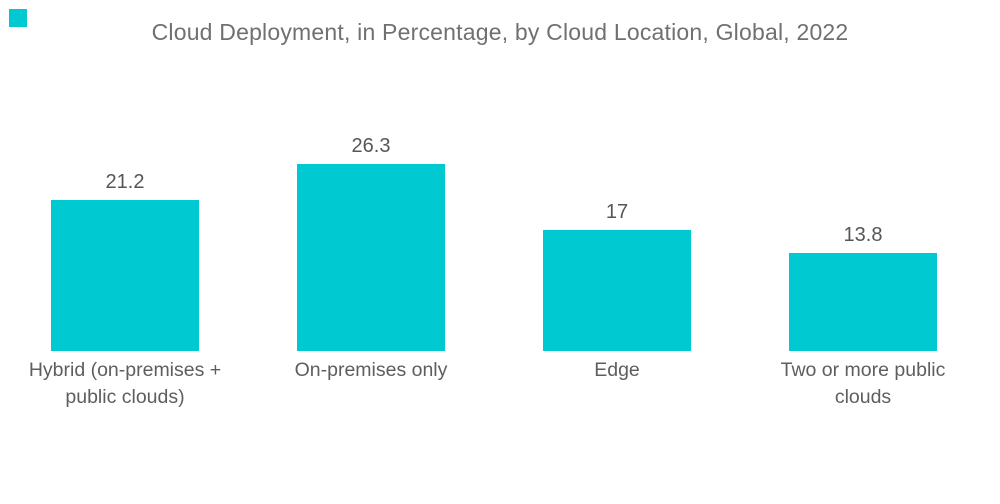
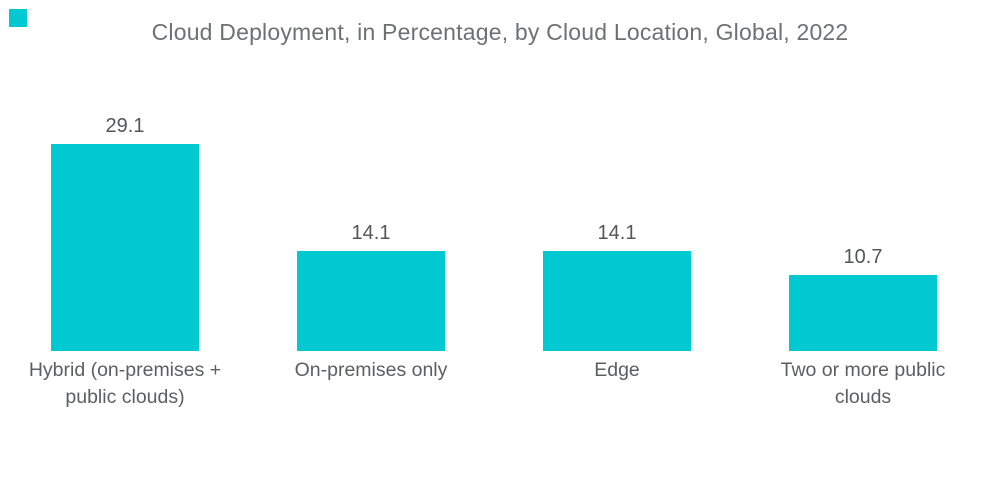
Hybrid (on-premises + public clouds): 21.2 -> 29.1
On-premises only: 26.3 -> 14.1
Edge: 17 -> 14.1
Two or more public clouds: 13.8 -> 10.7
